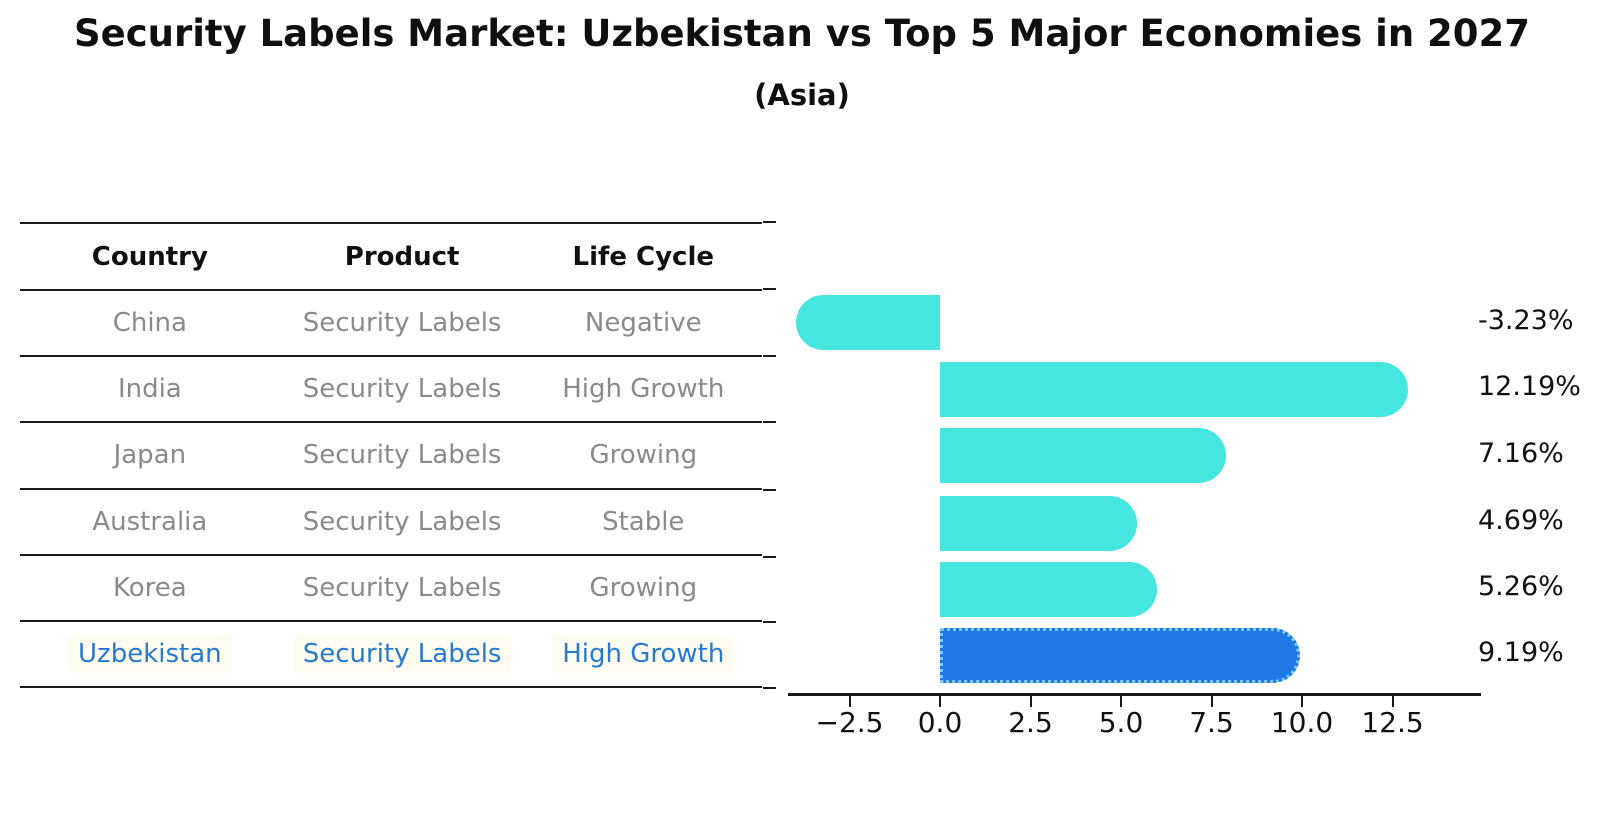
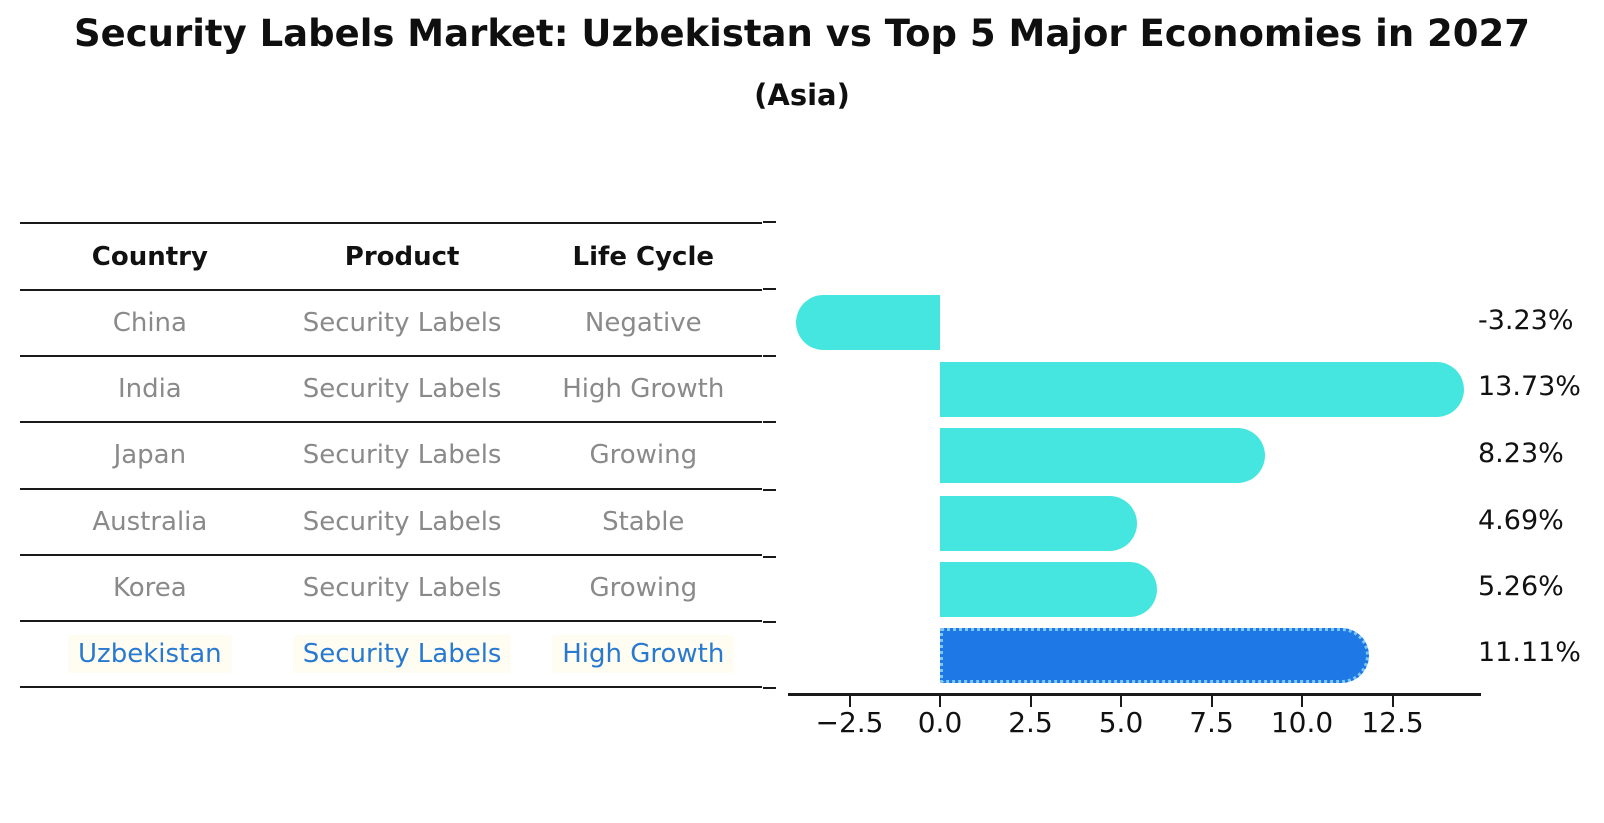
India: 12.19% -> 13.73%
Japan: 7.16% -> 8.23%
Uzbekistan: 9.19% -> 11.11%
